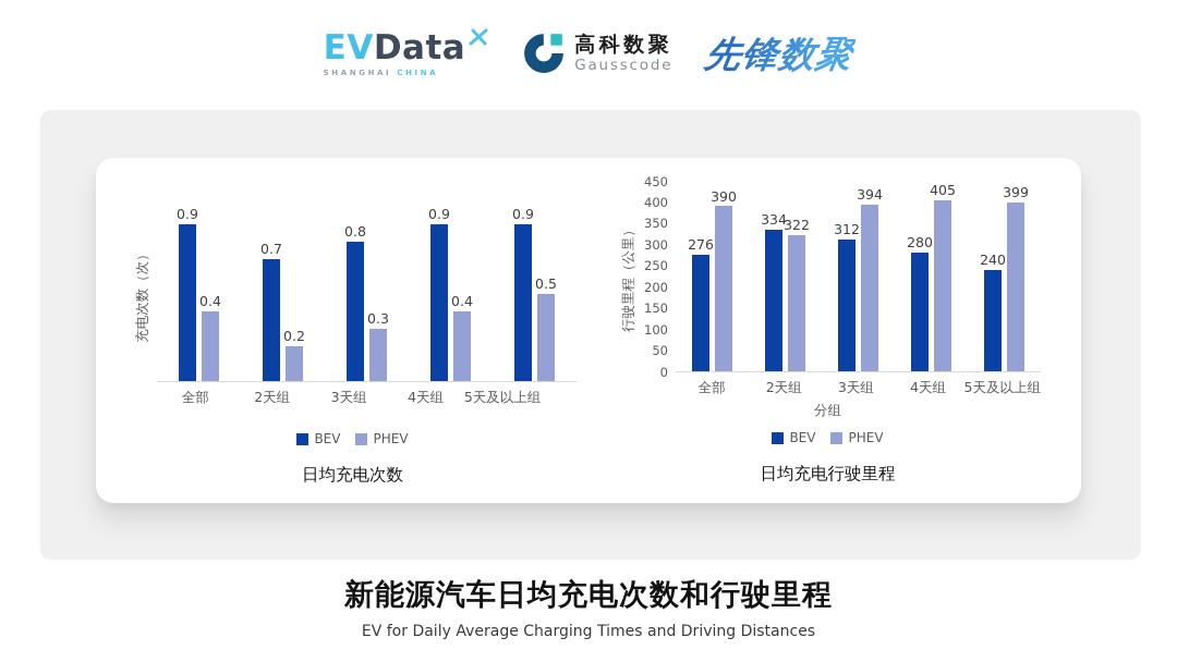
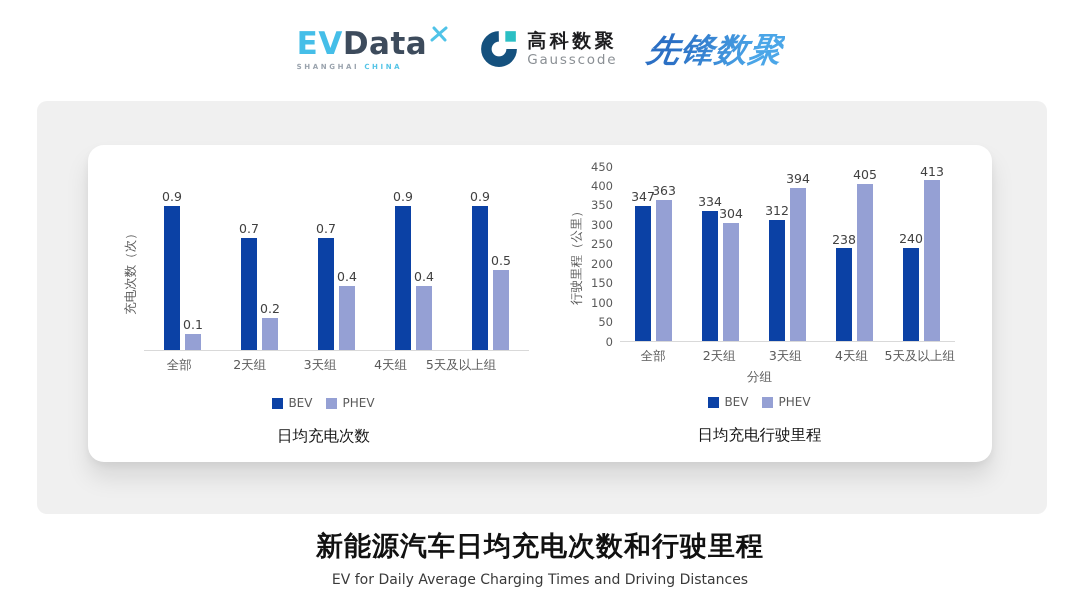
日均充电次数/PHEV/全部: 0.4 -> 0.1
日均充电次数/BEV/3天组: 0.8 -> 0.7
日均充电次数/PHEV/3天组: 0.3 -> 0.4
日均充电行驶里程/BEV/全部: 276 -> 347
日均充电行驶里程/PHEV/全部: 390 -> 363
日均充电行驶里程/PHEV/2天组: 322 -> 304
日均充电行驶里程/BEV/4天组: 280 -> 238
日均充电行驶里程/PHEV/5天及以上组: 399 -> 413
